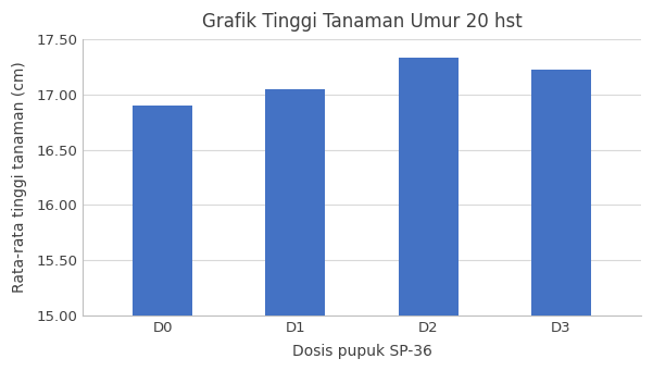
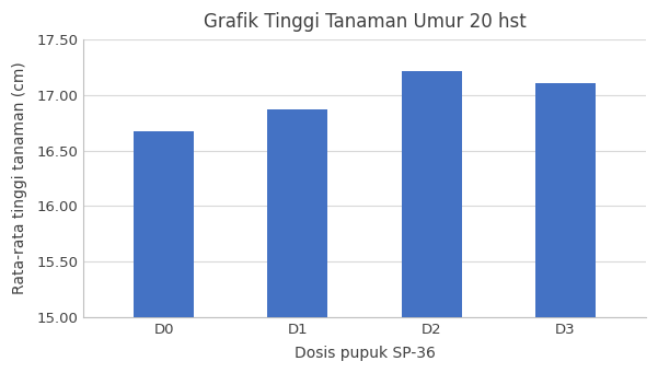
D0: 16.90 -> 16.67
D1: 17.05 -> 16.87
D2: 17.33 -> 17.22
D3: 17.23 -> 17.11
